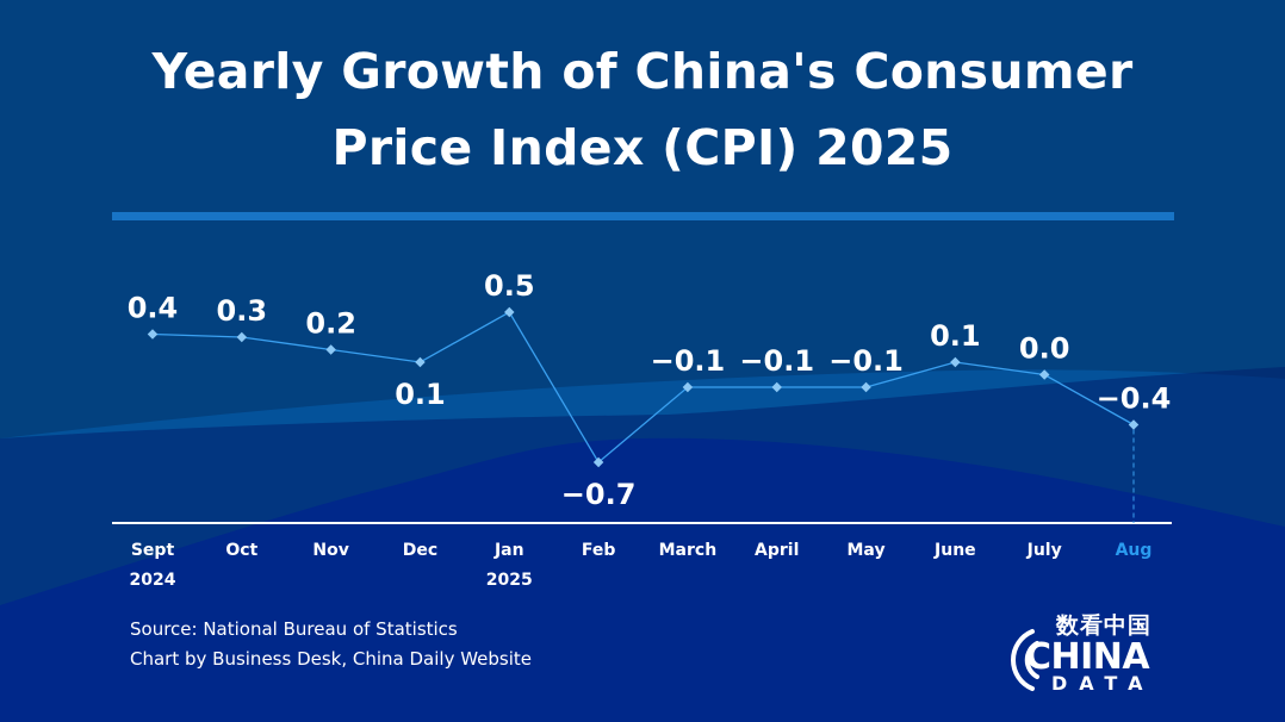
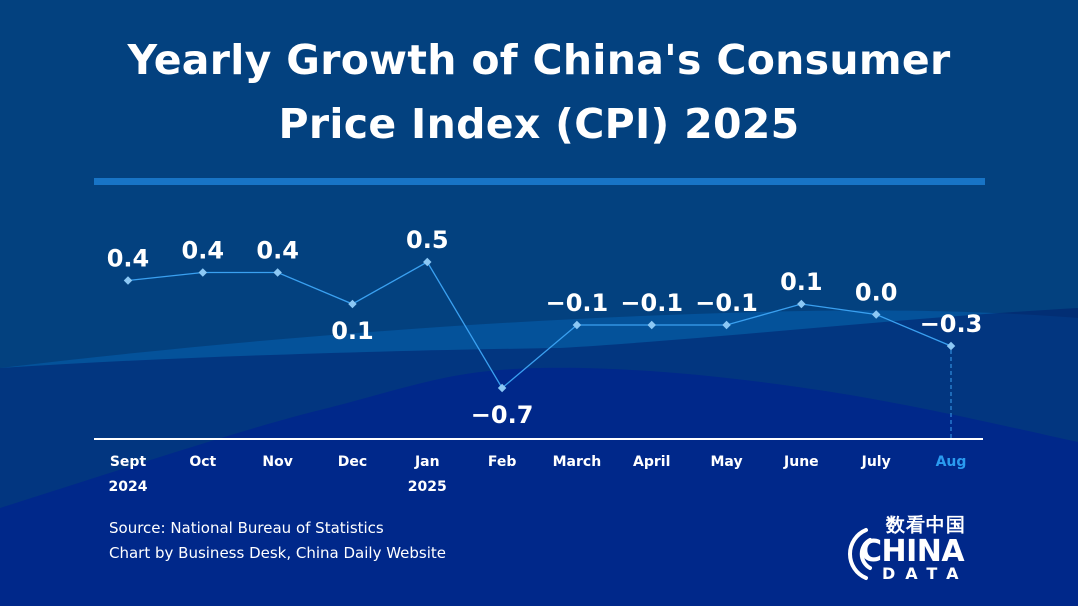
Oct: 0.3 -> 0.4
Nov: 0.2 -> 0.4
Aug: −0.4 -> −0.3
